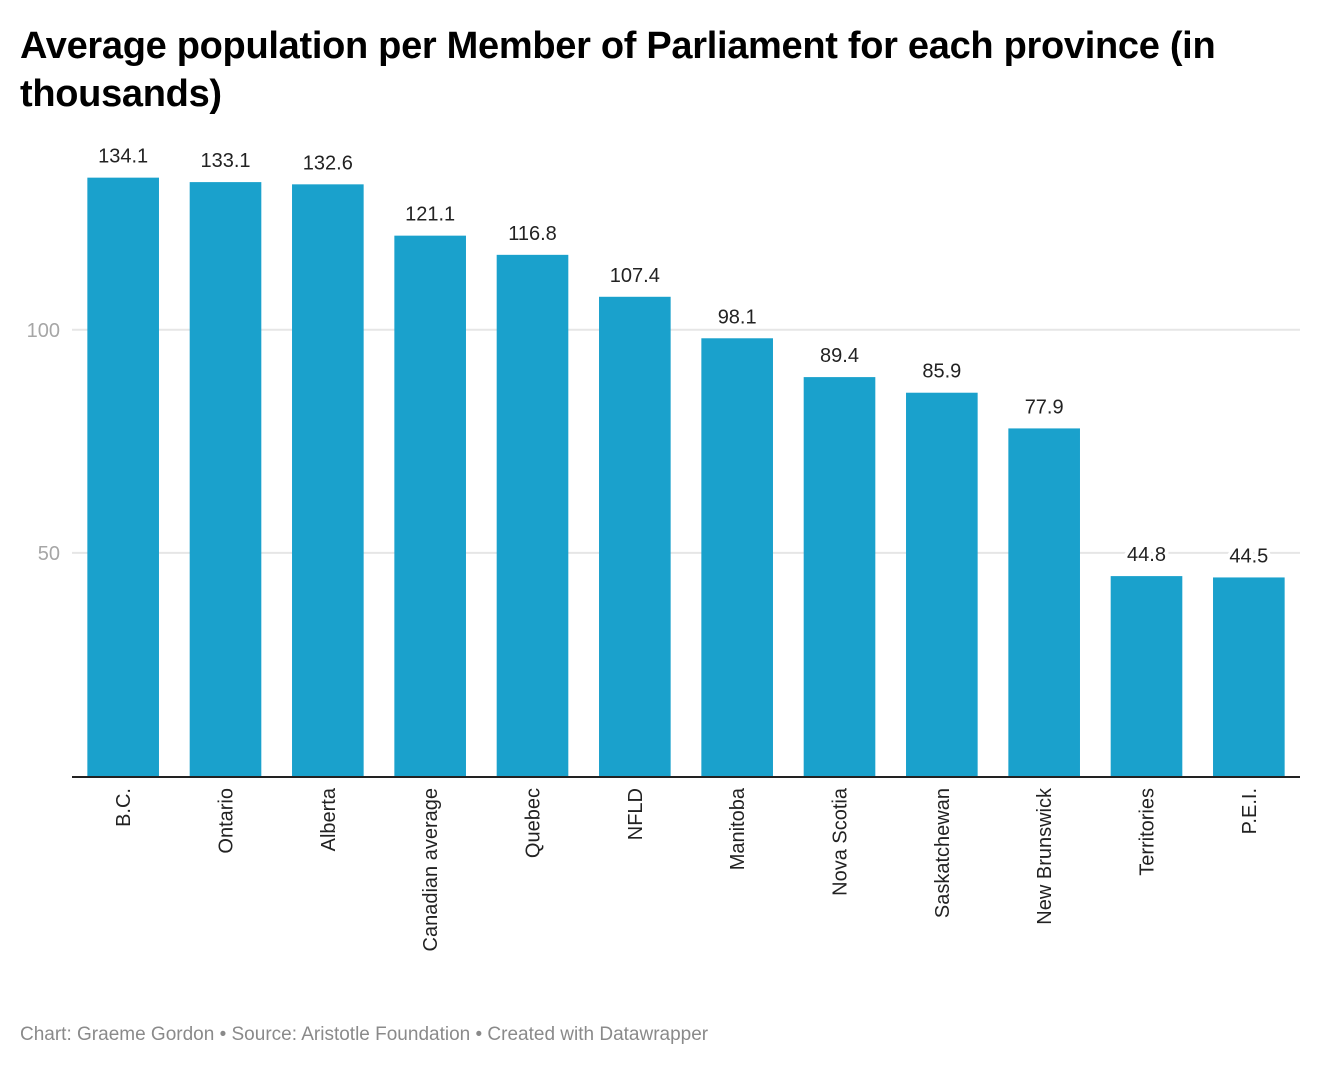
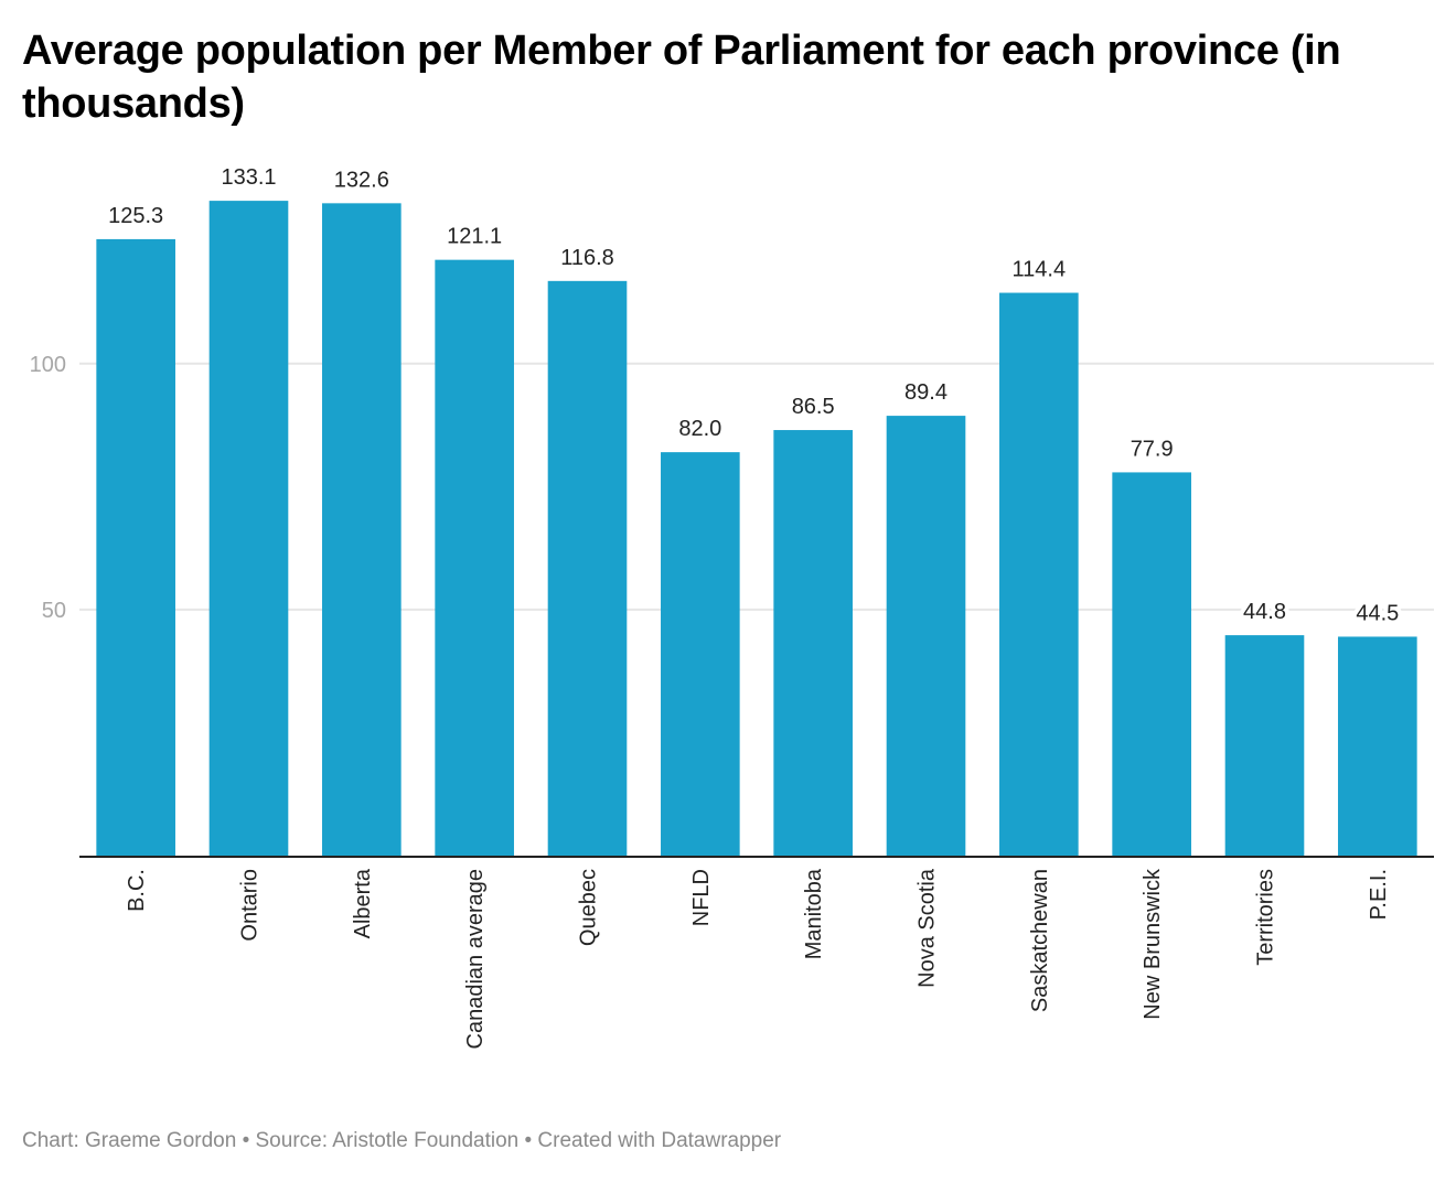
B.C.: 134.1 -> 125.3
NFLD: 107.4 -> 82.0
Manitoba: 98.1 -> 86.5
Saskatchewan: 85.9 -> 114.4
